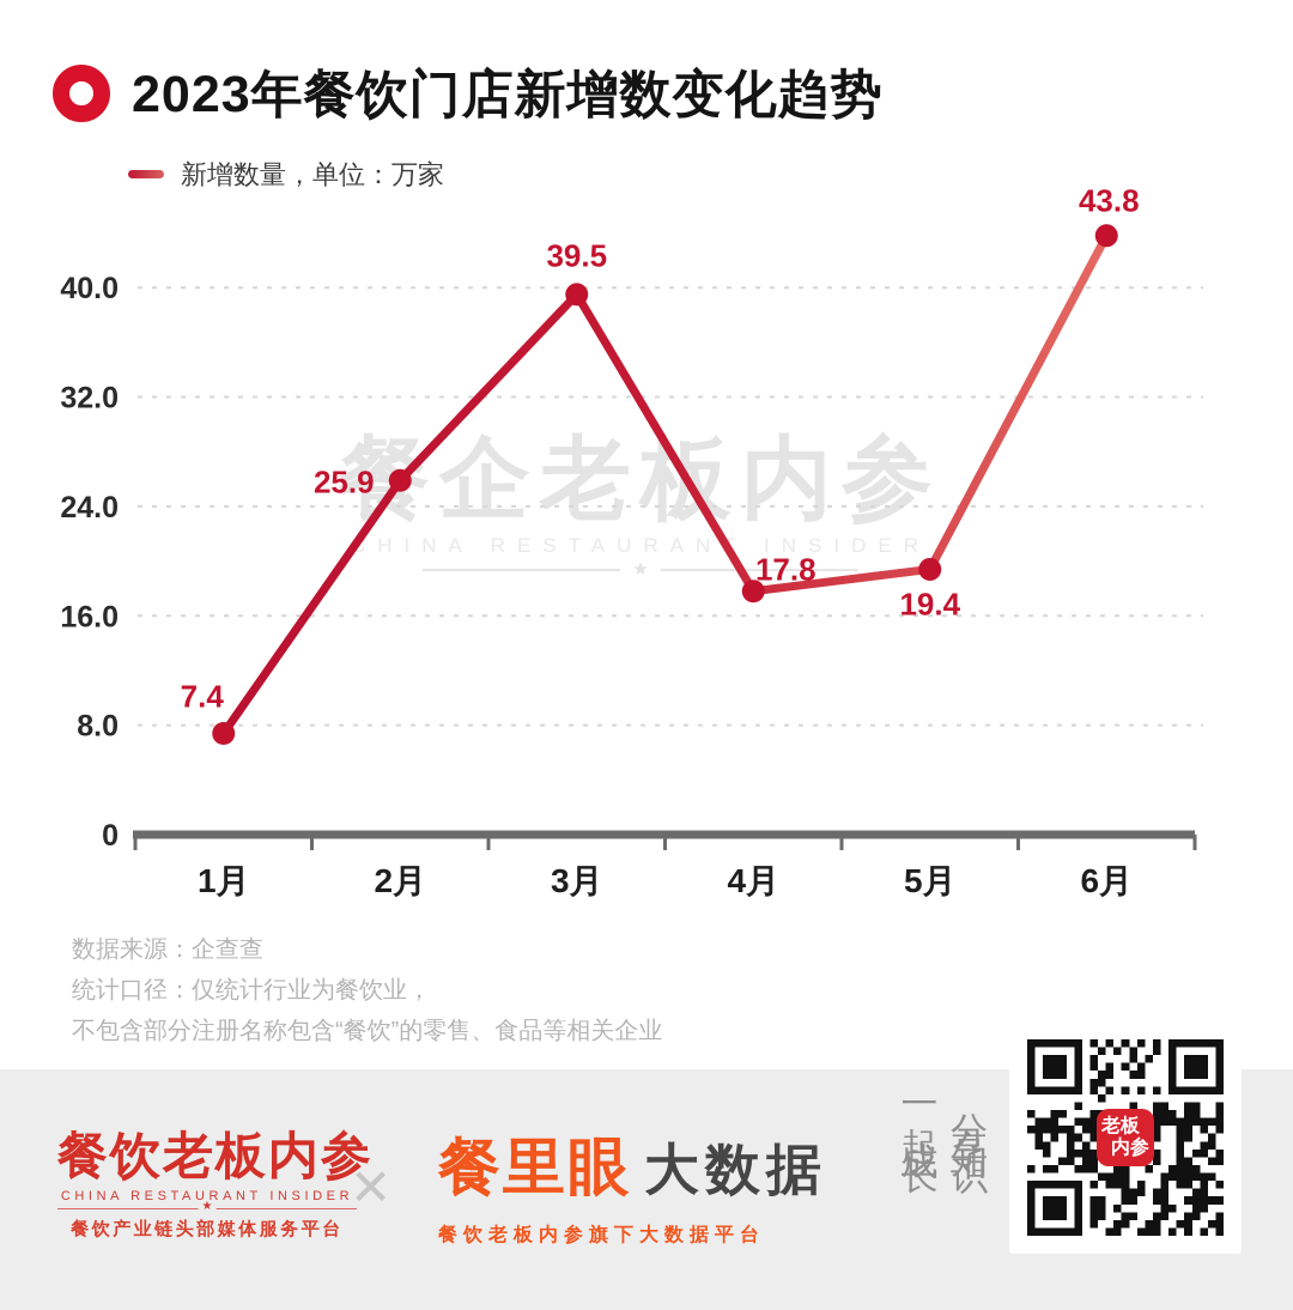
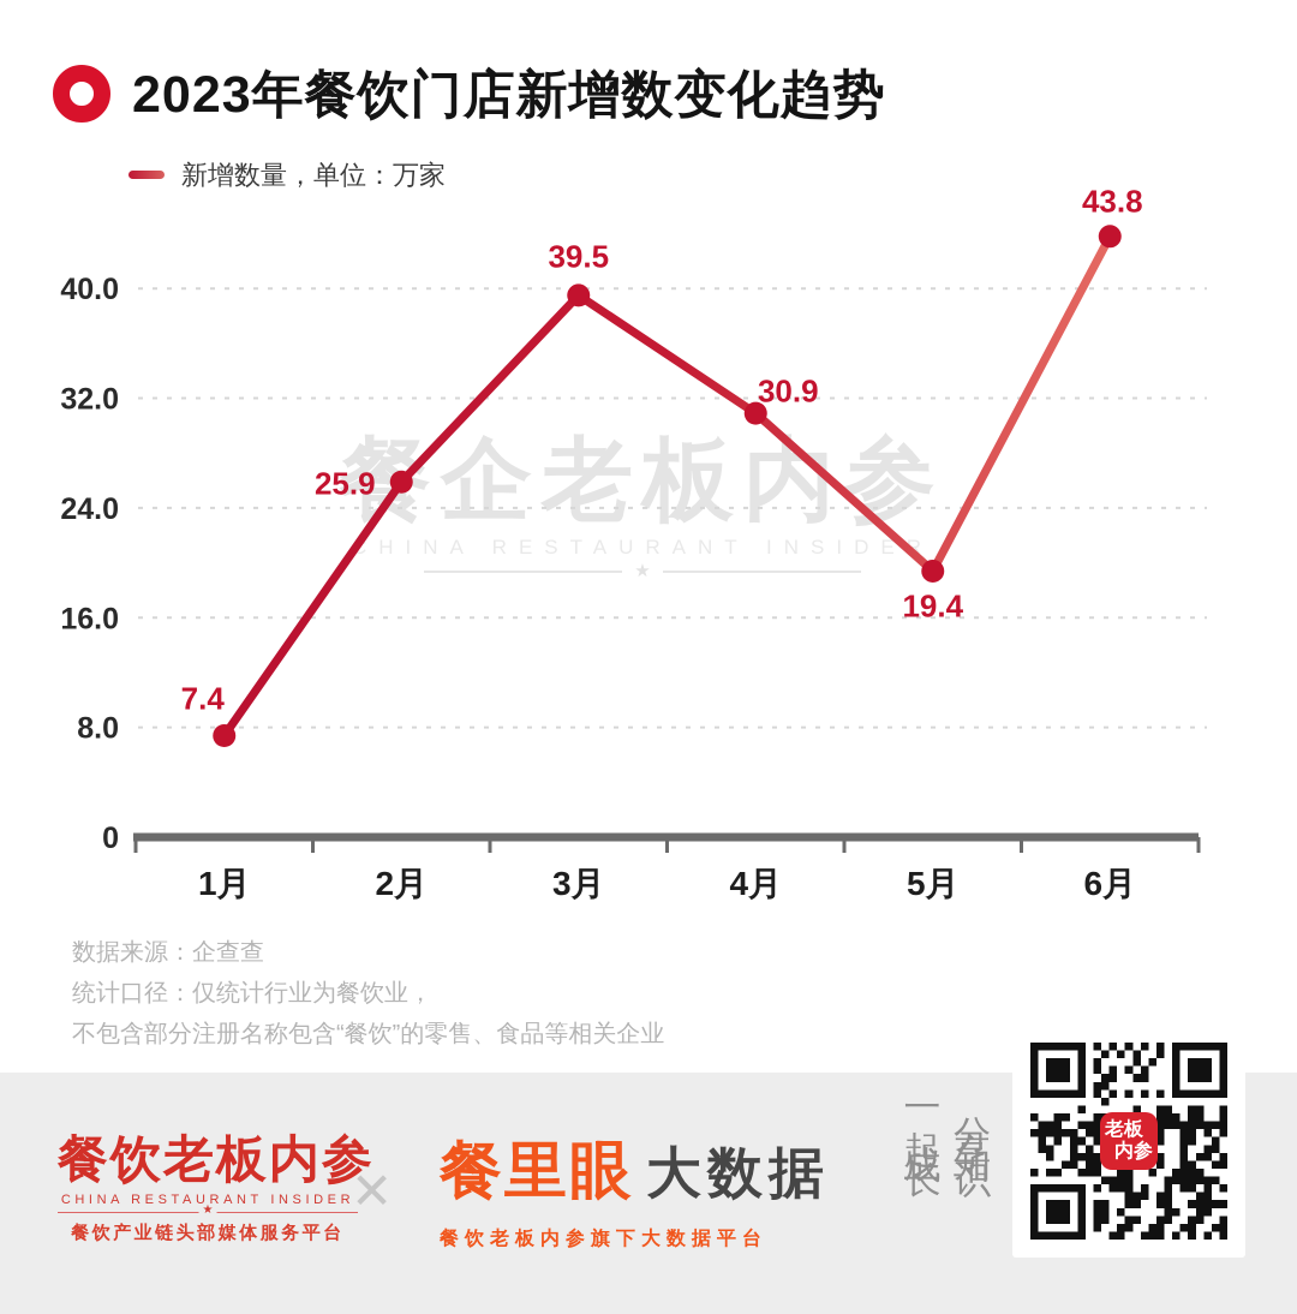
4月: 17.8 -> 30.9
